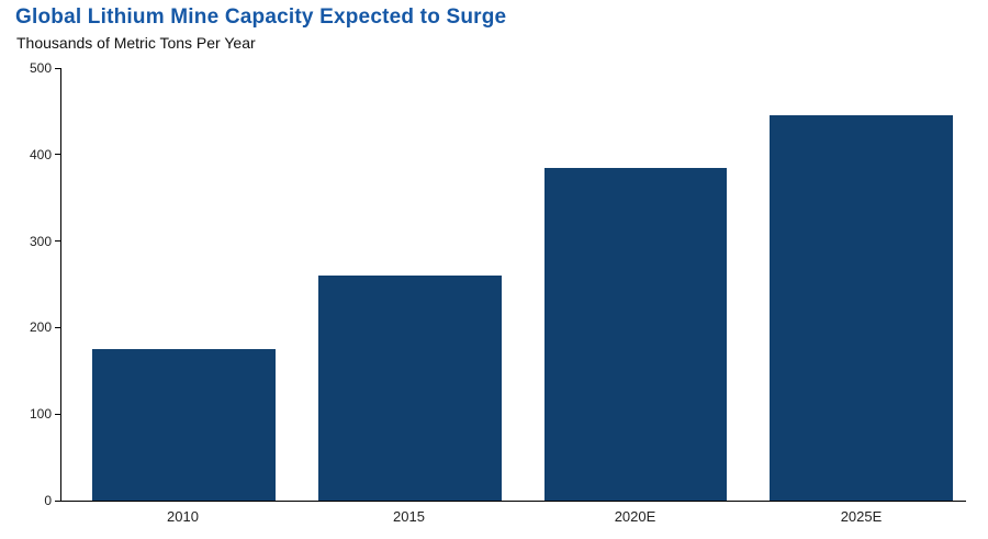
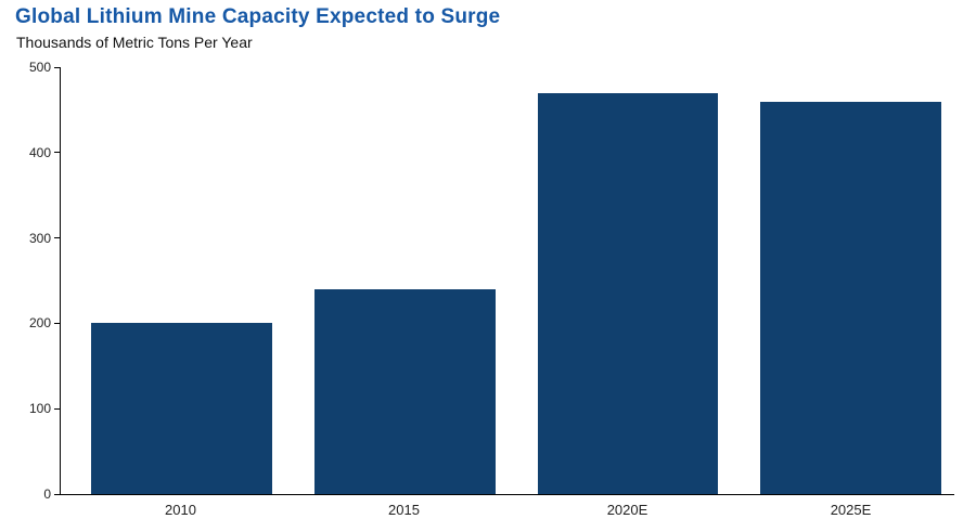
2010: 180 -> 200
2015: 260 -> 240
2020E: 380 -> 470
2025E: 440 -> 460
